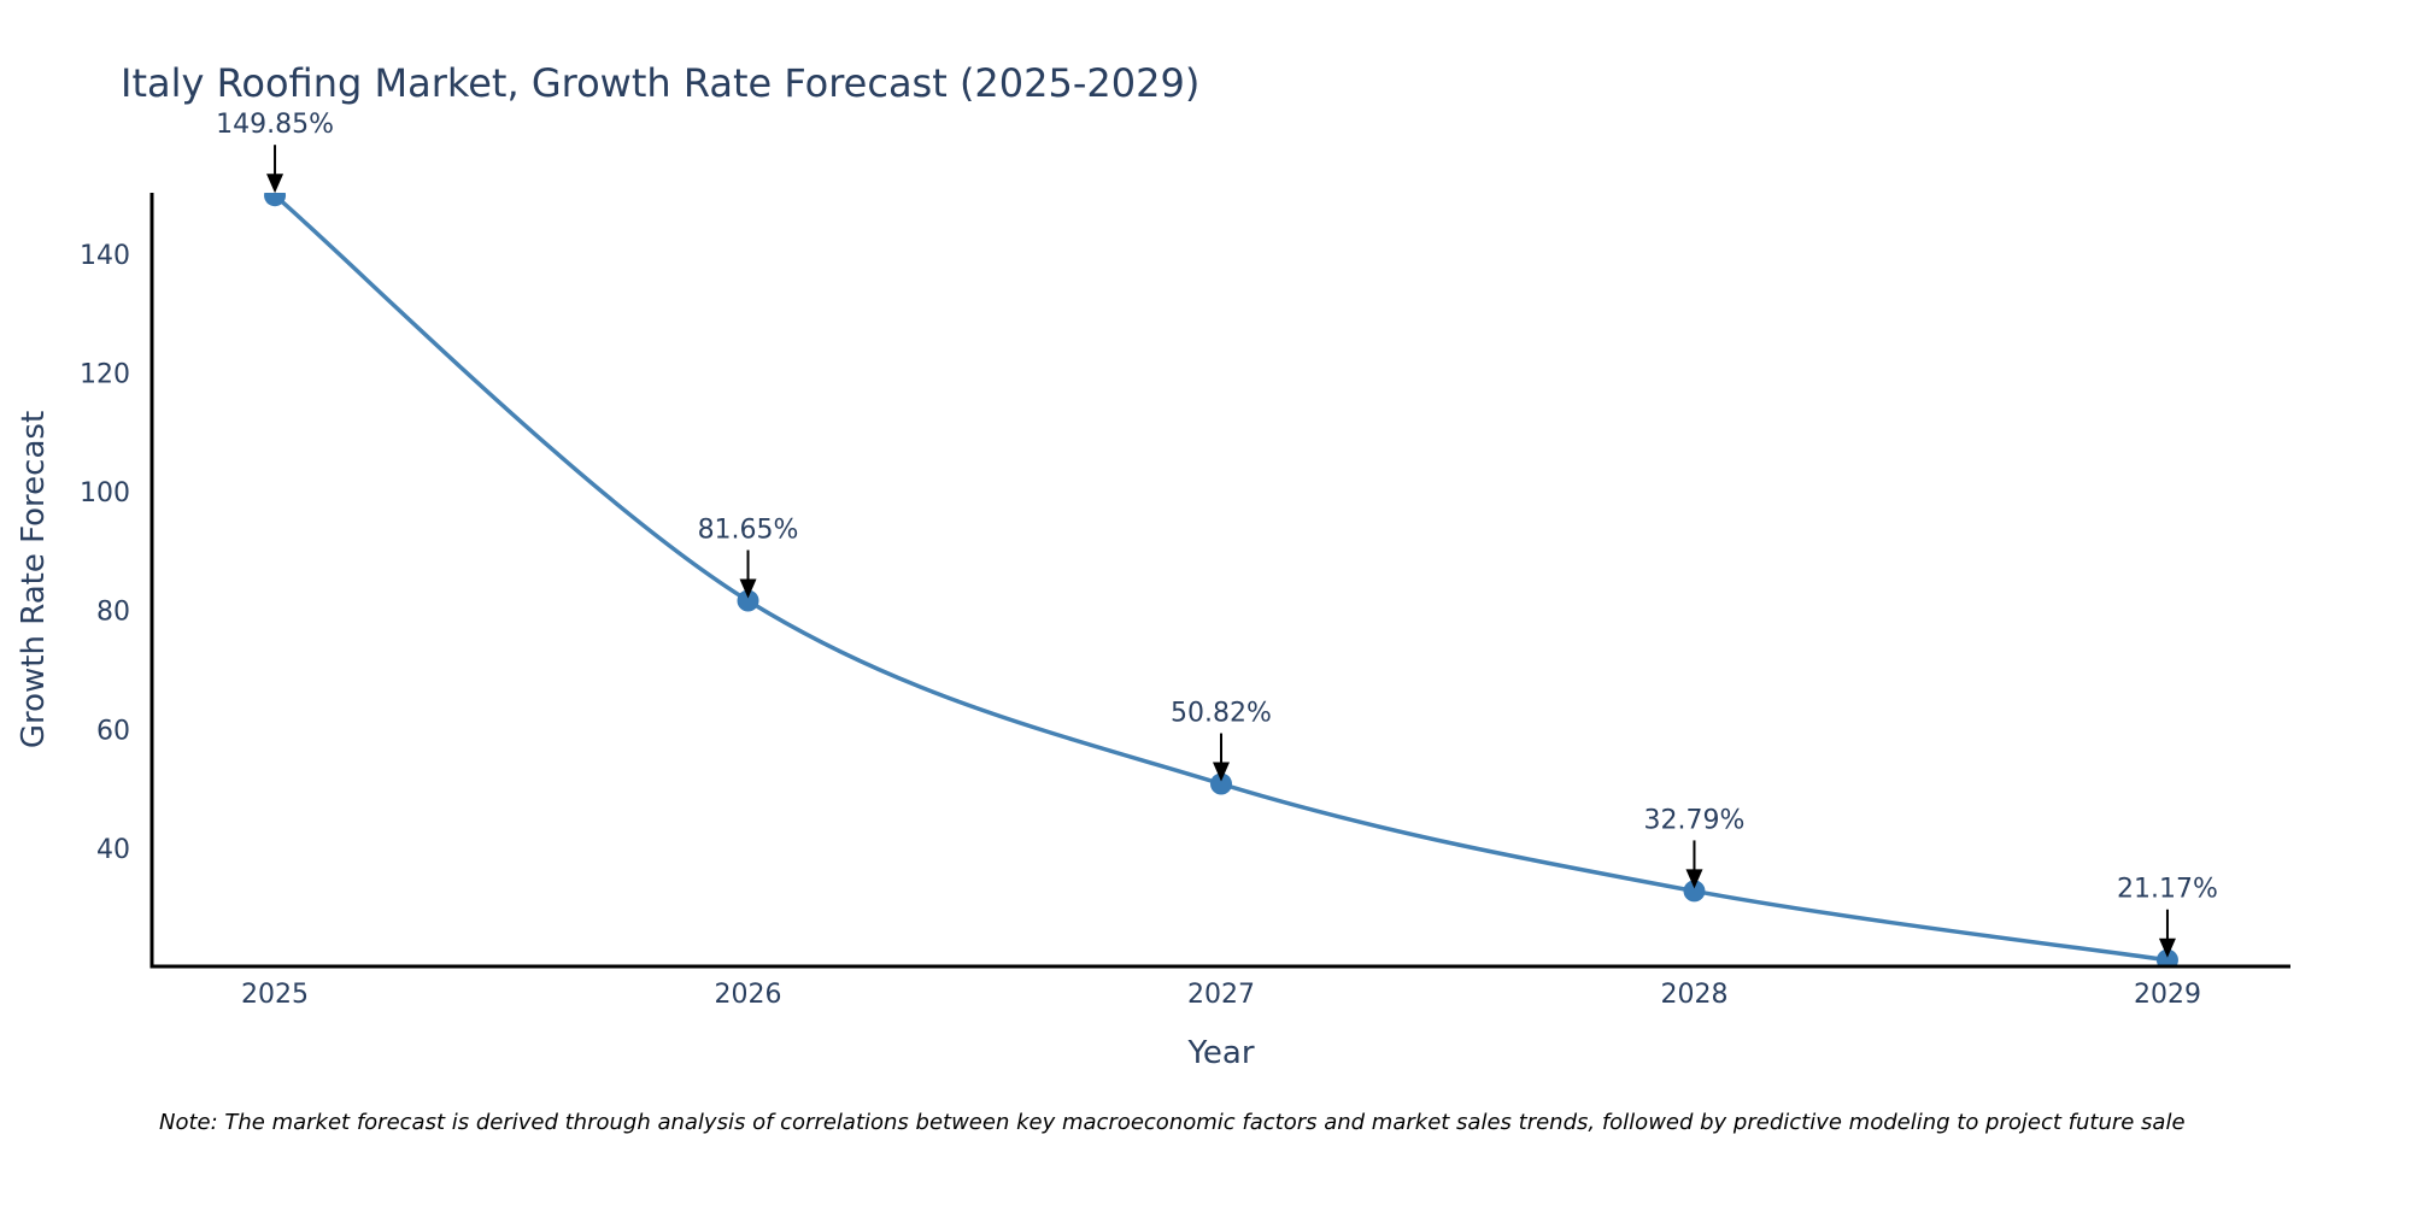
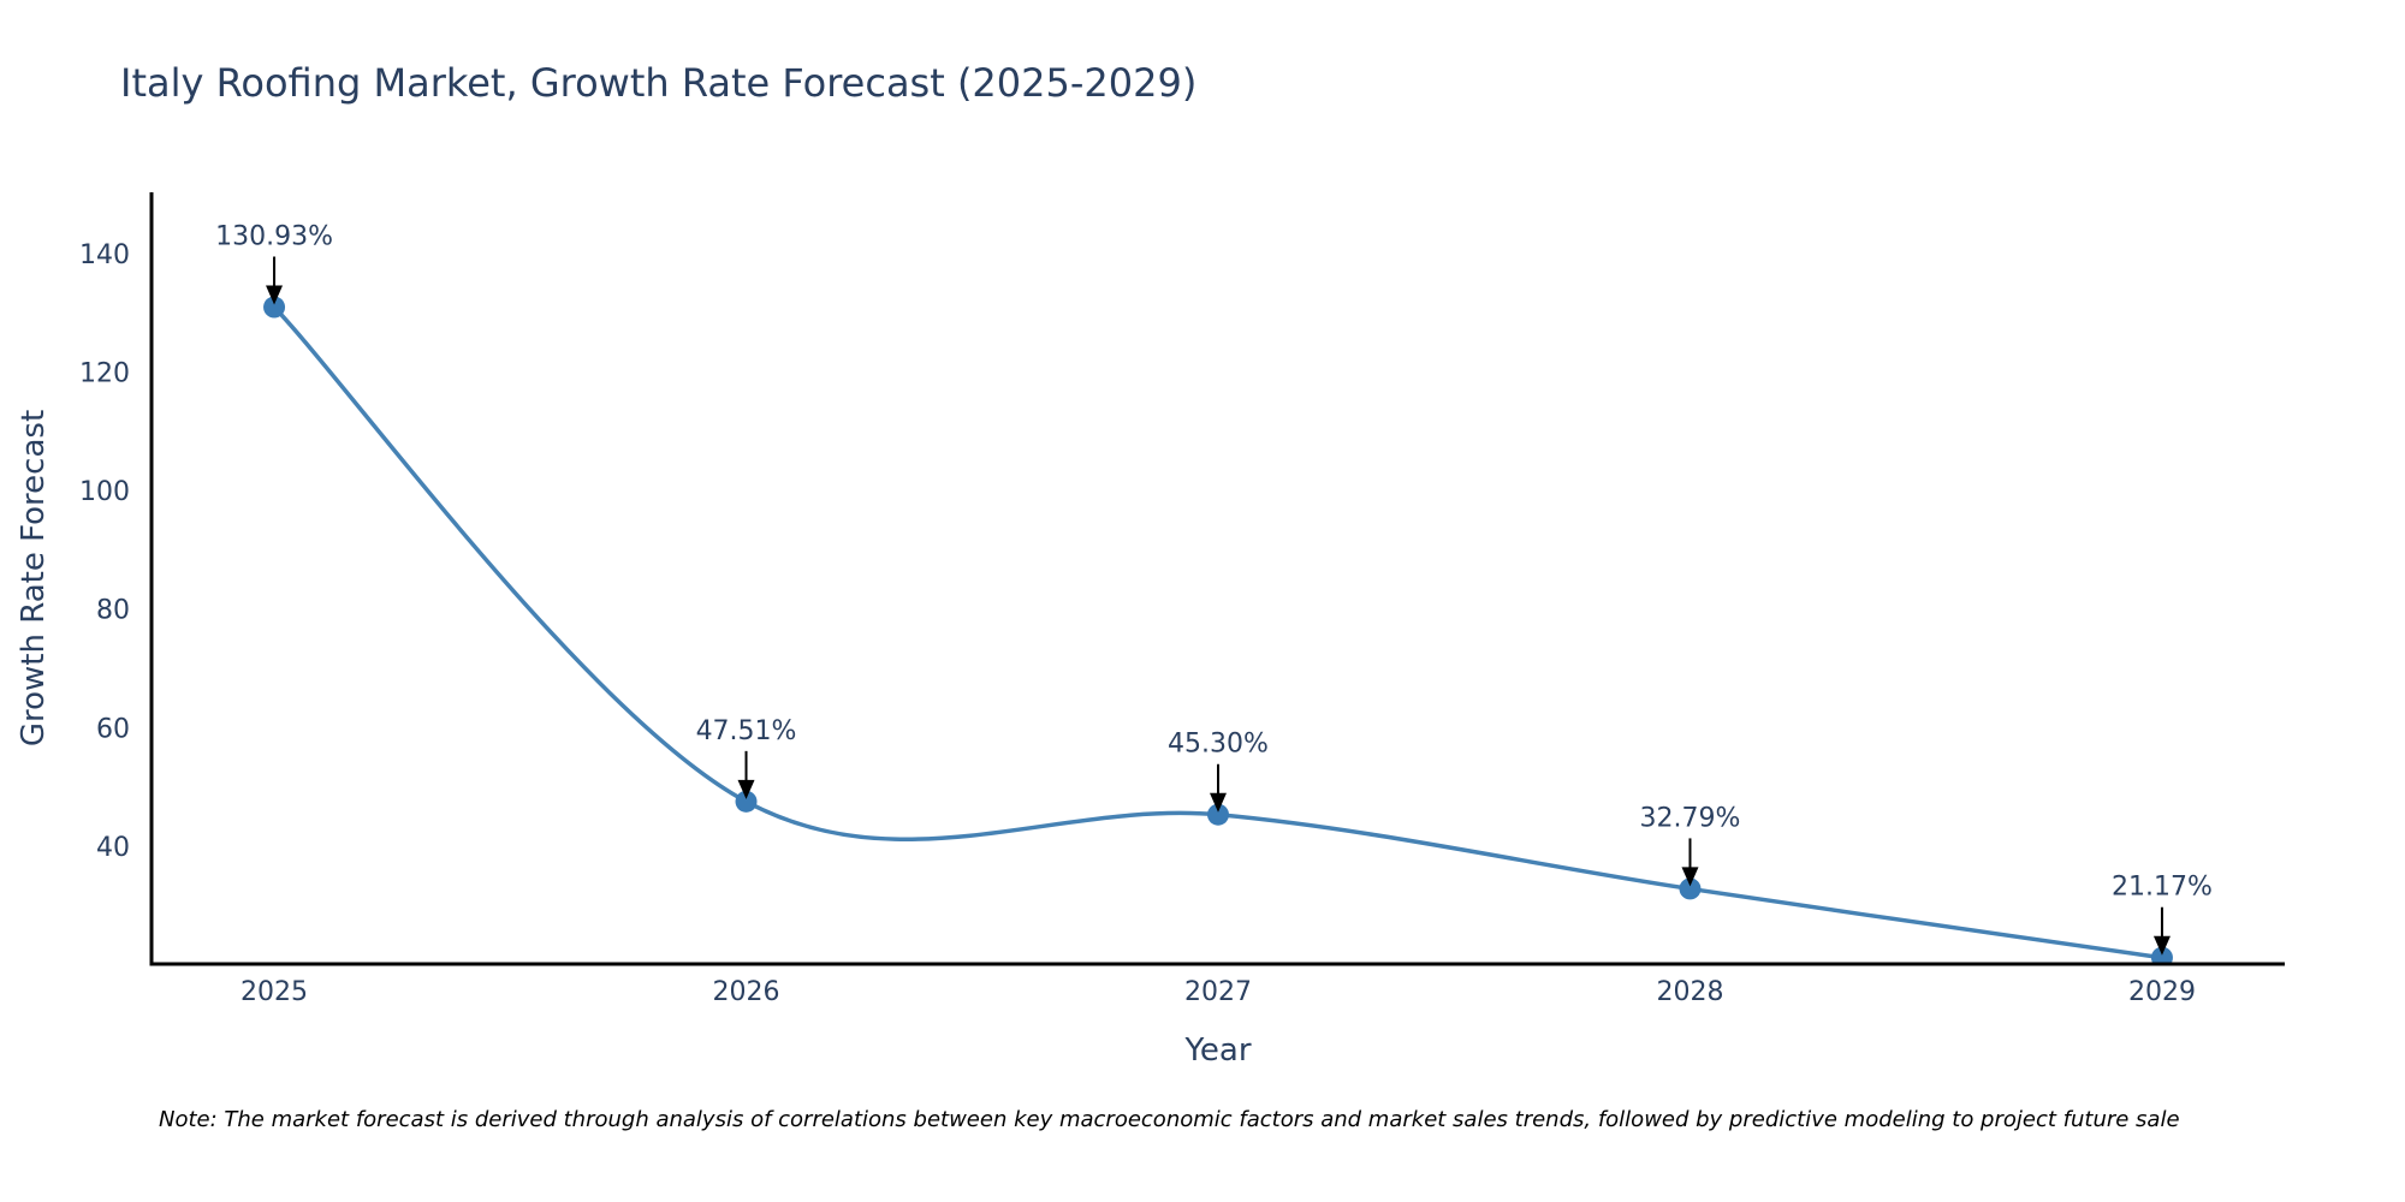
2025: 149.85% -> 130.93%
2026: 81.65% -> 47.51%
2027: 50.82% -> 45.30%
